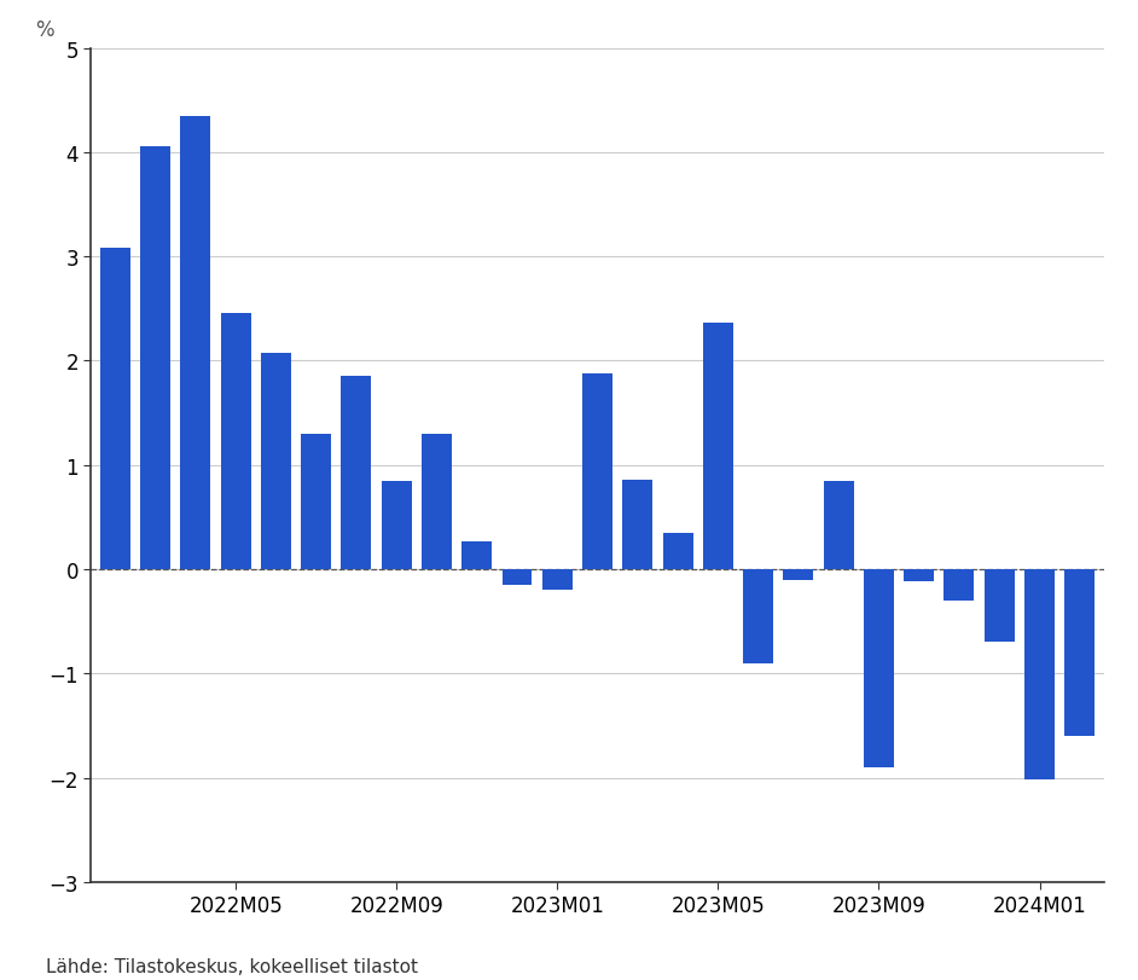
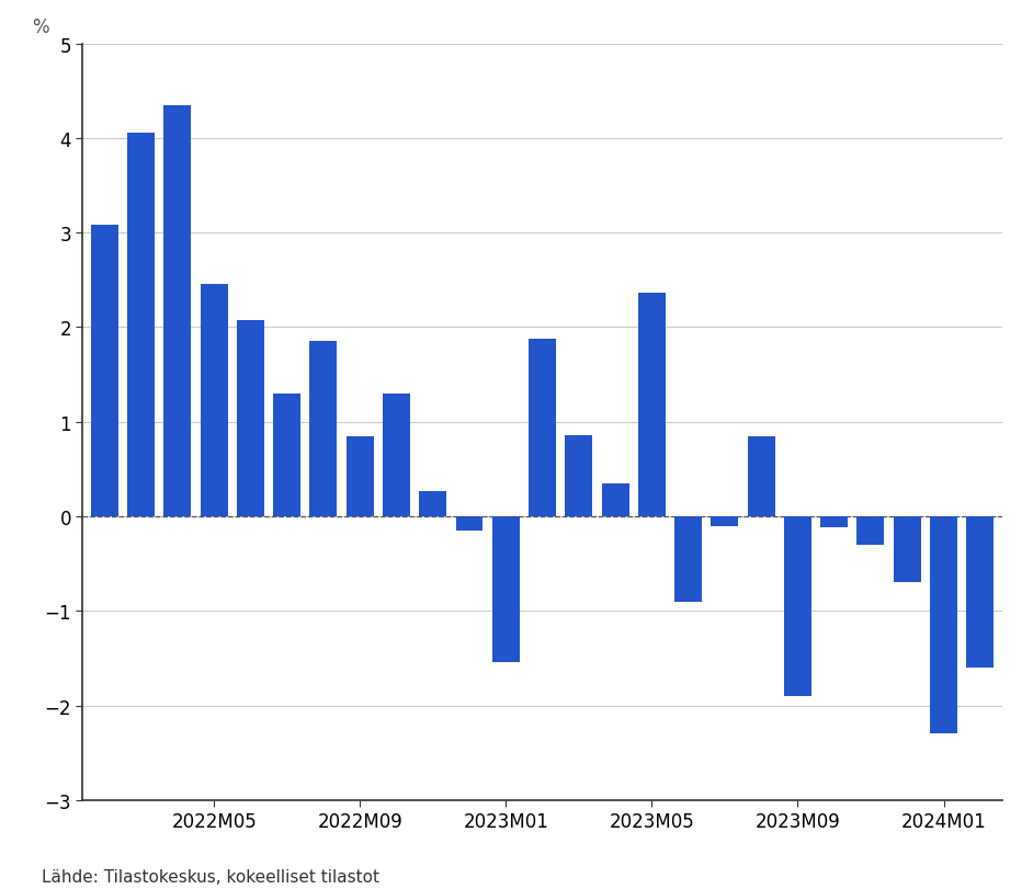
2023M01: -0.20 -> -1.54
2024M01: -2.02 -> -2.30
